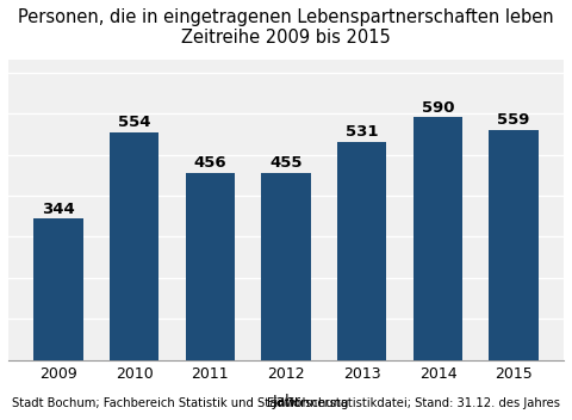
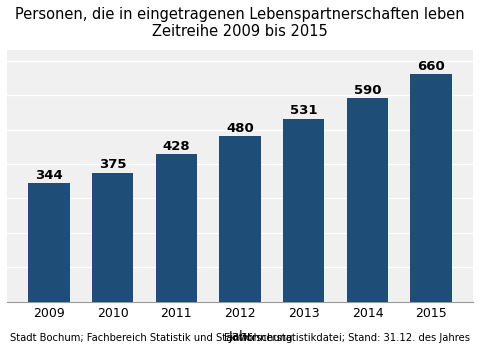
2010: 554 -> 375
2011: 456 -> 428
2012: 455 -> 480
2015: 559 -> 660
